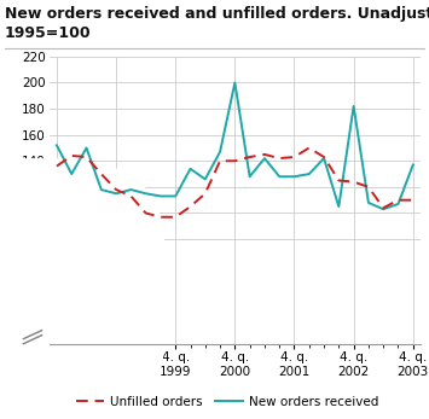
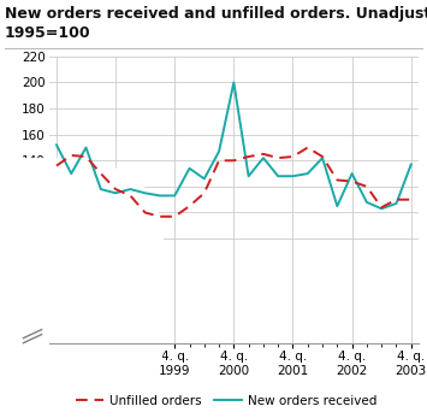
New orders received/4. q. 2002: 182 -> 130
